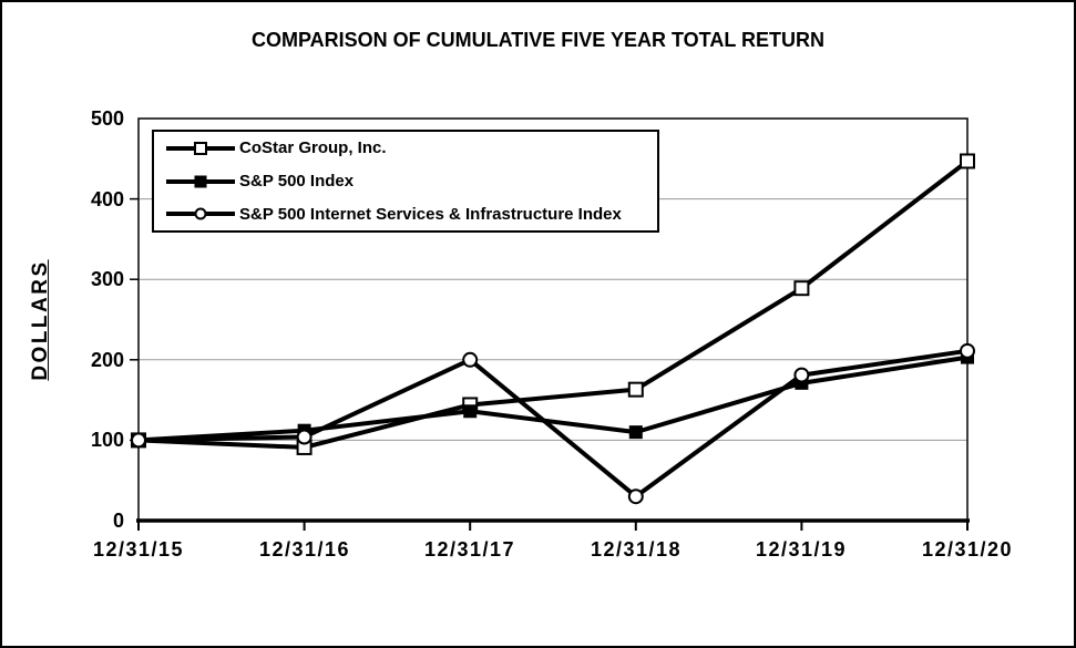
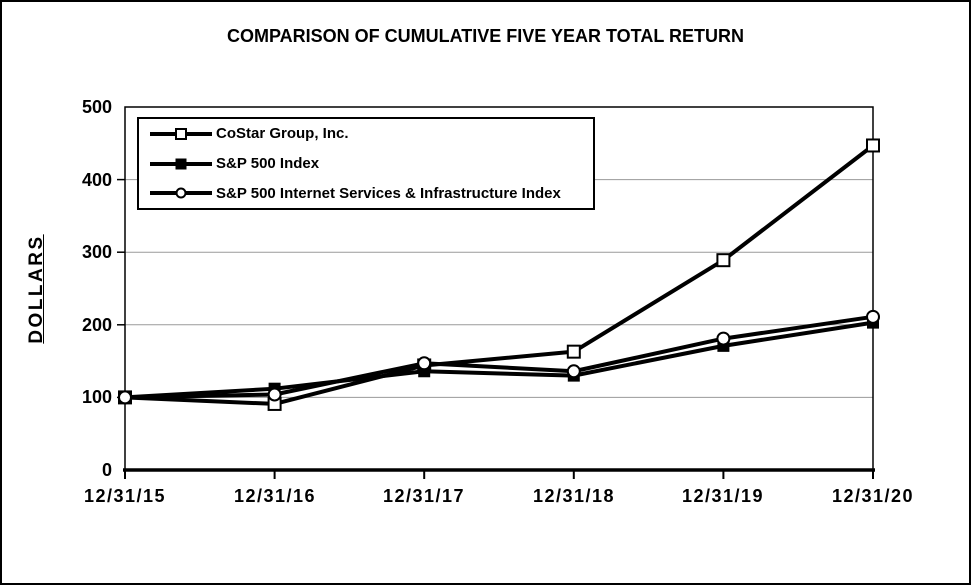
S&P 500 Internet Services & Infrastructure Index/12/31/17: 200 -> 150
S&P 500 Index/12/31/18: 110 -> 130
S&P 500 Internet Services & Infrastructure Index/12/31/18: 30 -> 140
